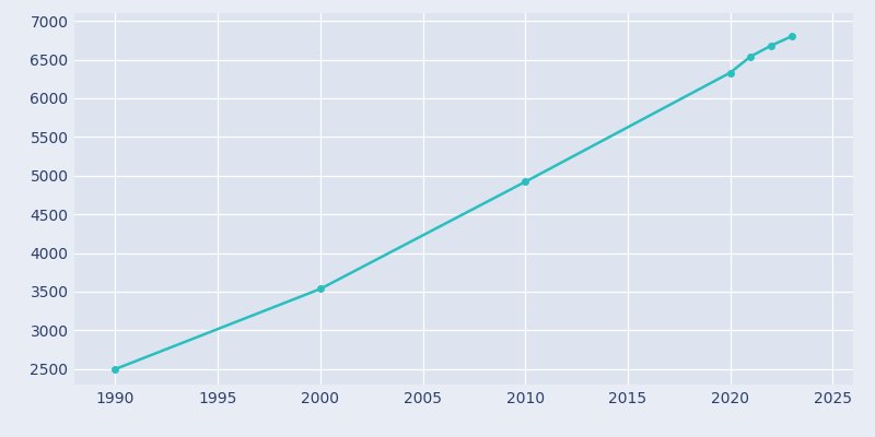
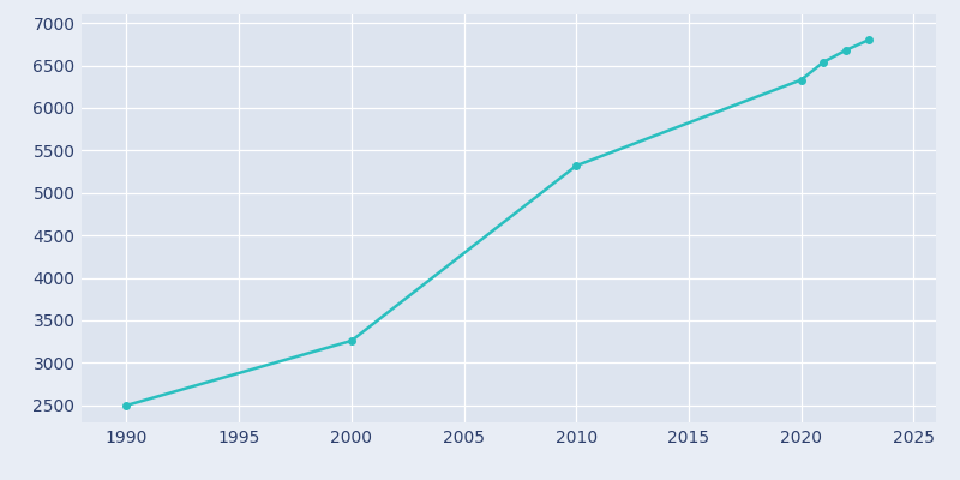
2000: 3540 -> 3260
2010: 4920 -> 5320
